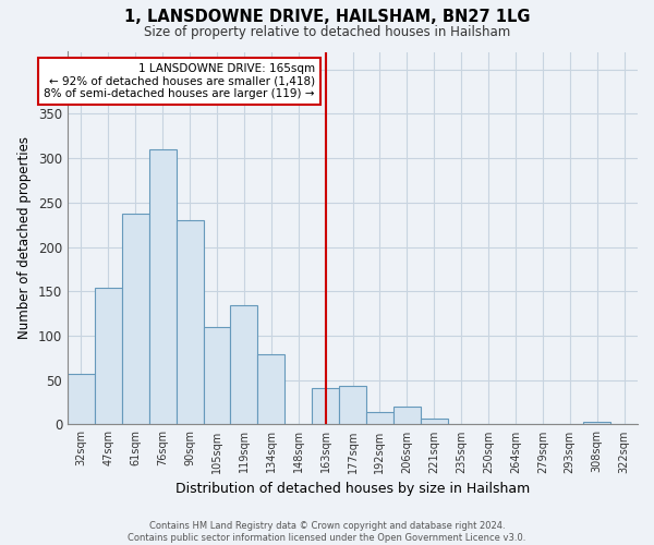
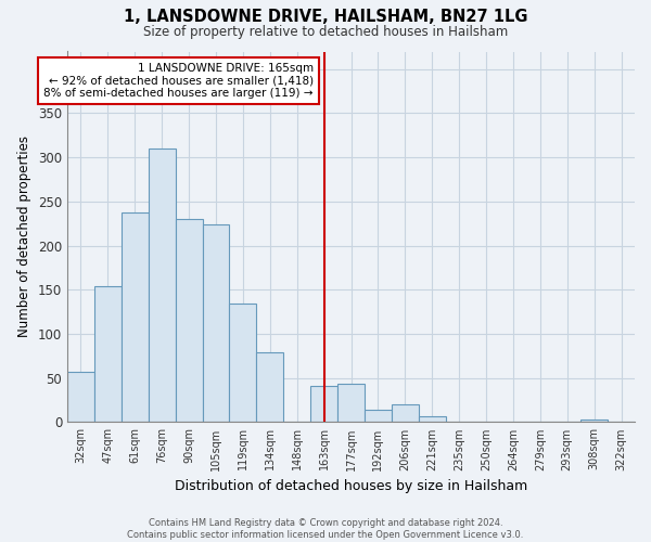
105sqm: 110 -> 224
